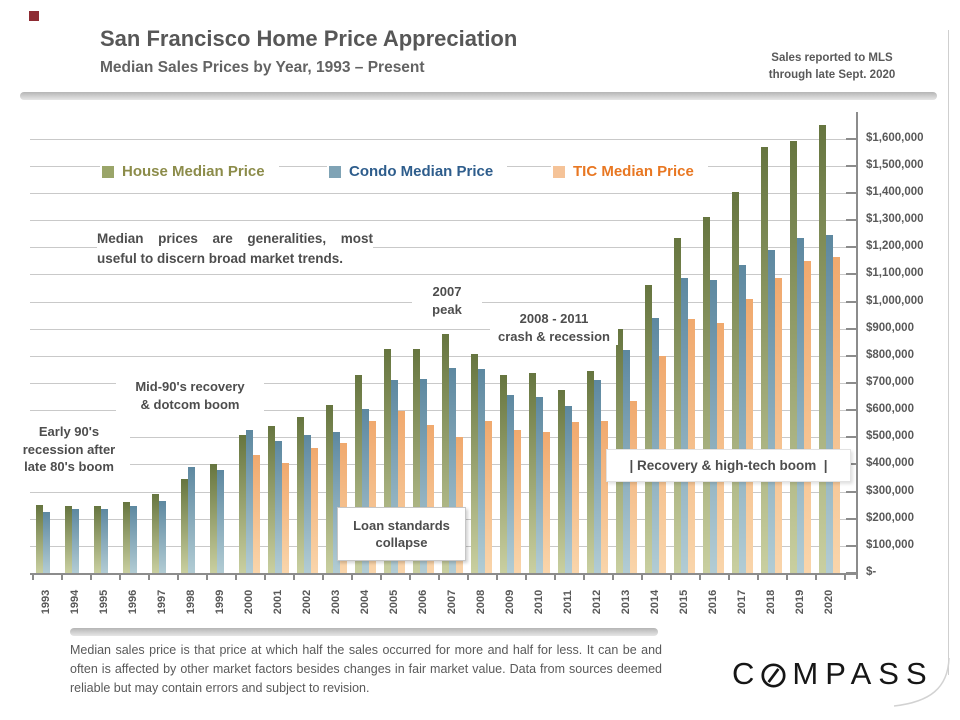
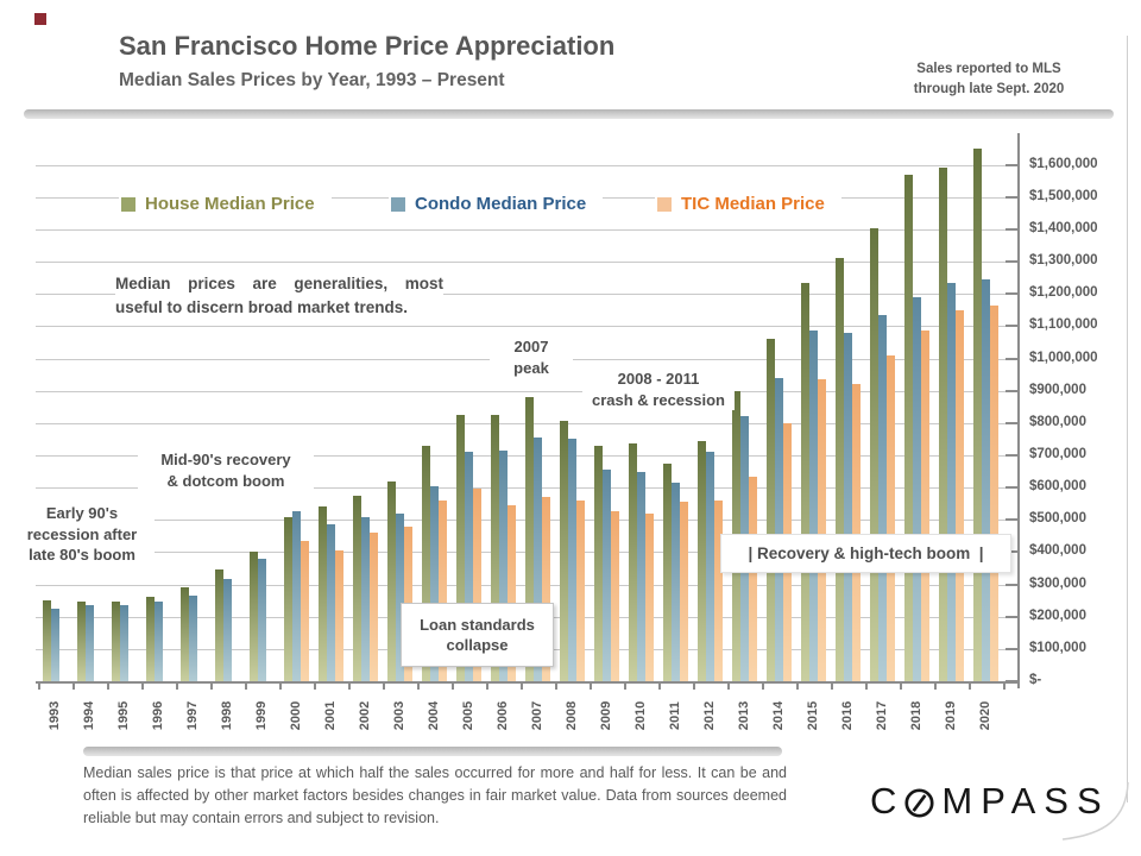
Condo Median Price/1998: $390000 -> $320000
TIC Median Price/2007: $500000 -> $570000
